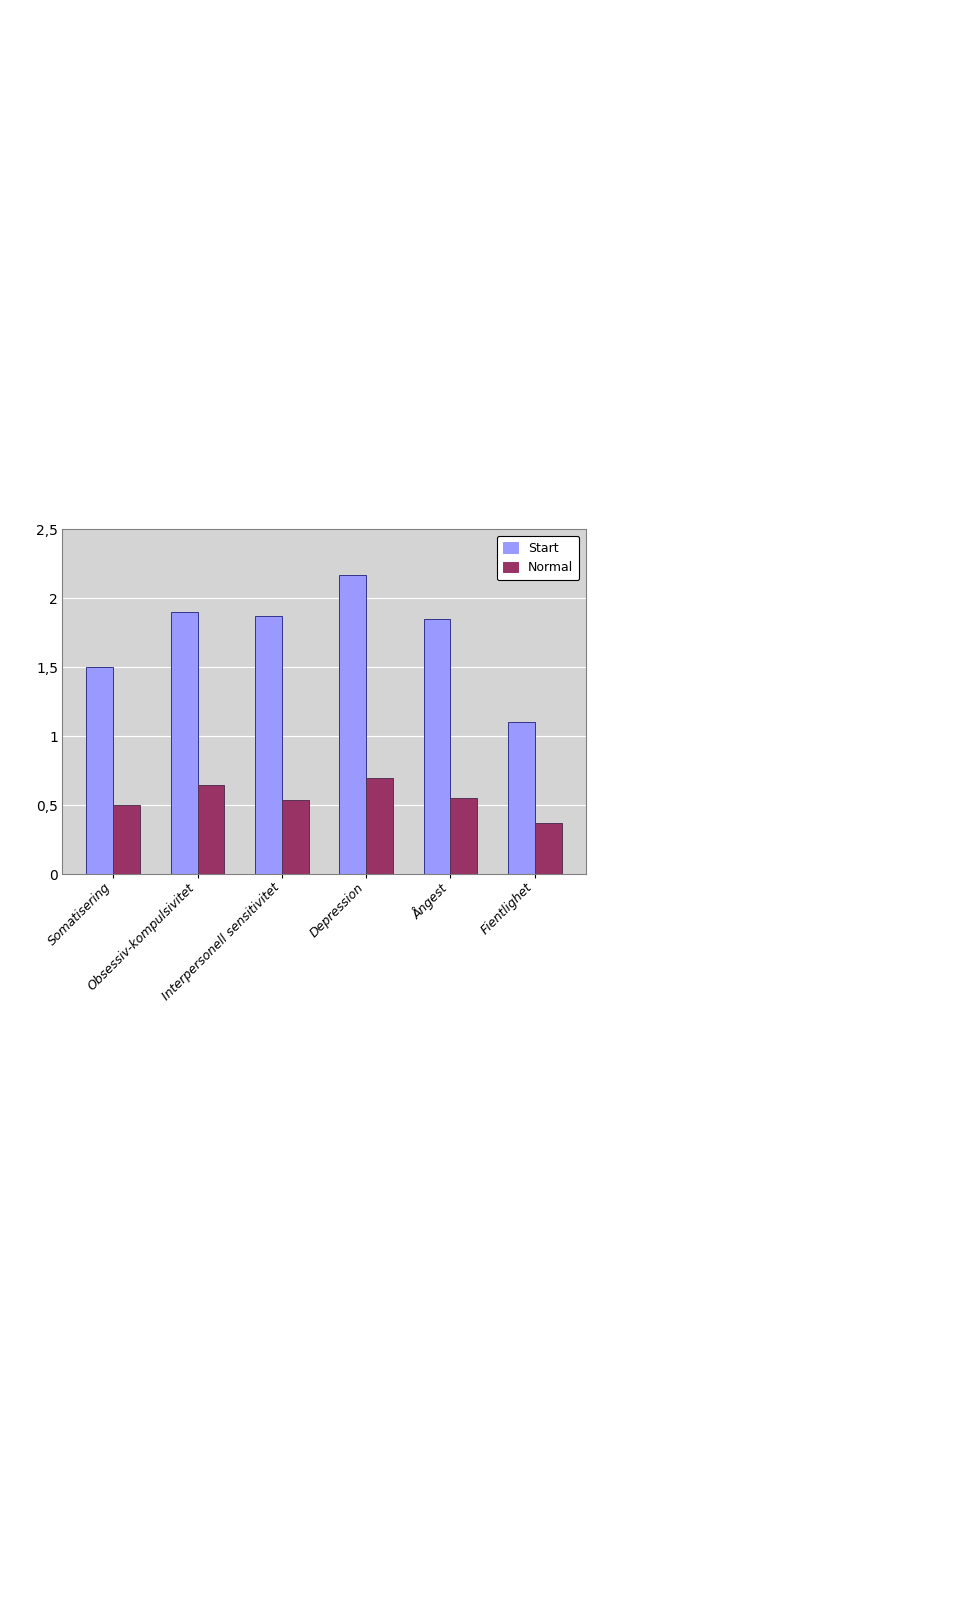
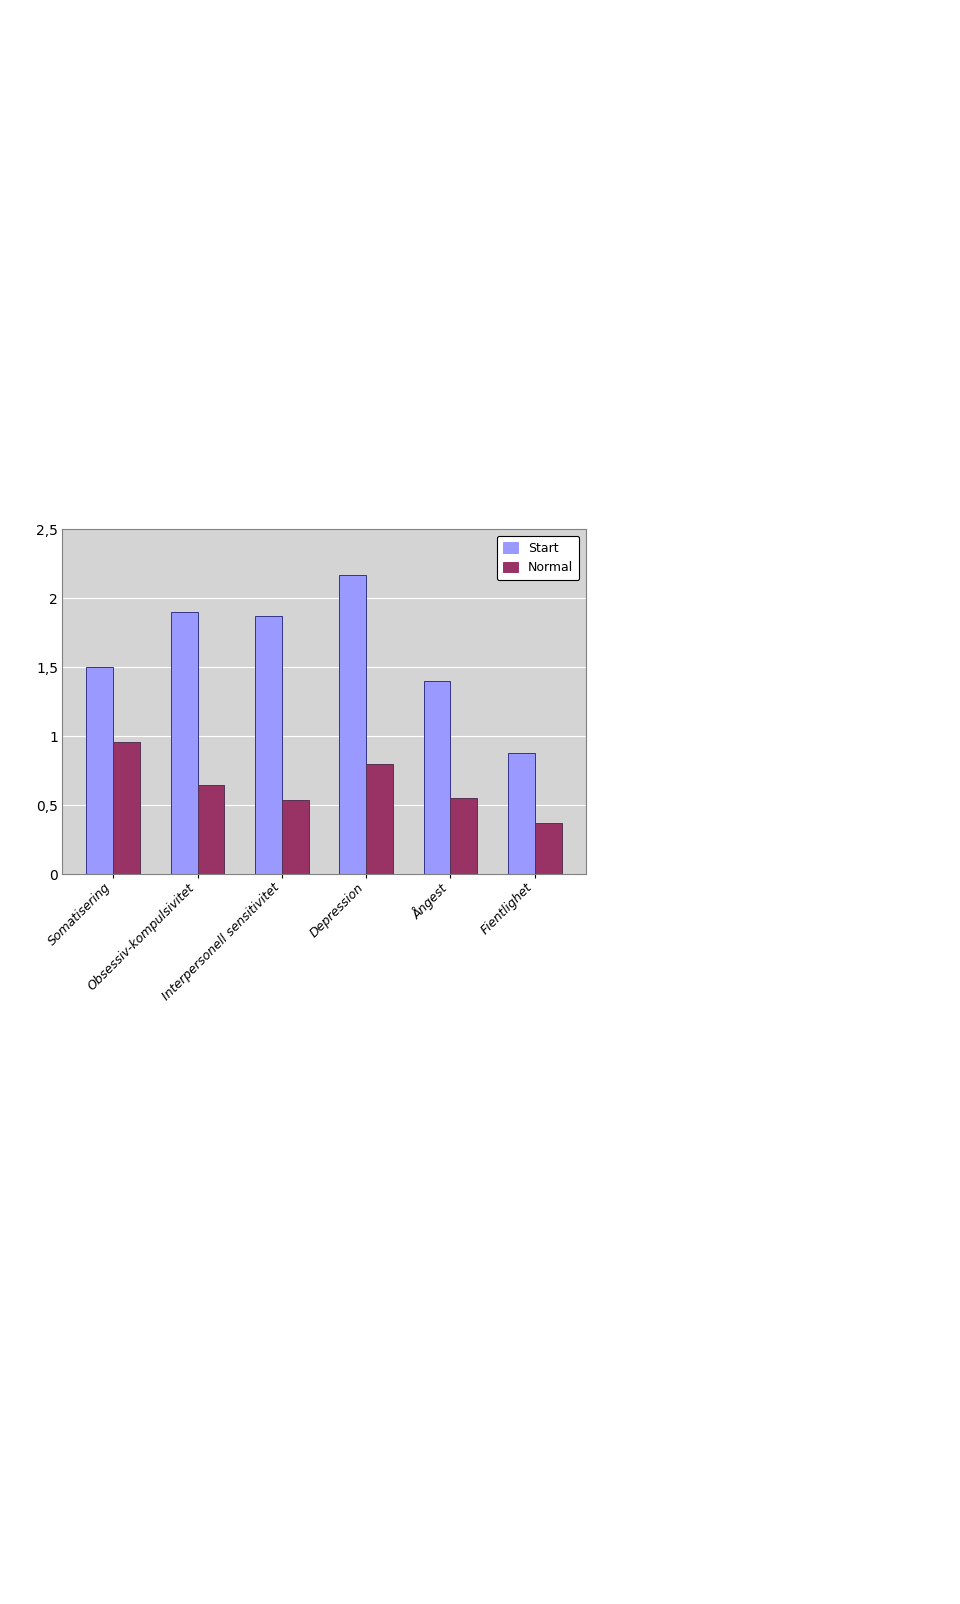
Normal/Somatisering: 0,50 -> 0,96
Normal/Depression: 0,70 -> 0,80
Start/Ångest: 1,85 -> 1,40
Start/Fientlighet: 1,10 -> 0,88
